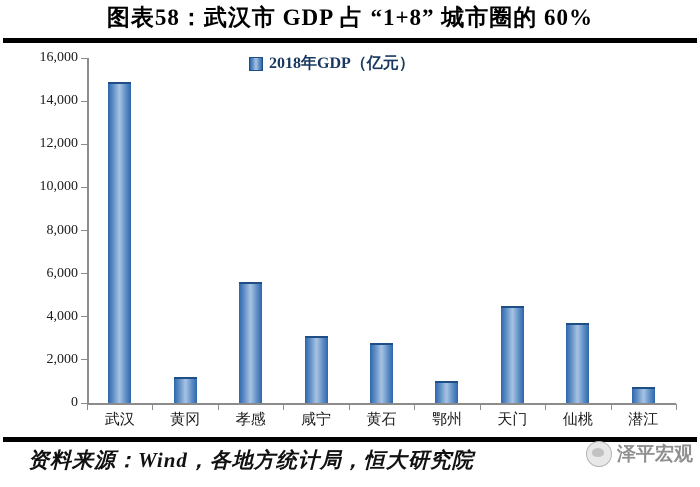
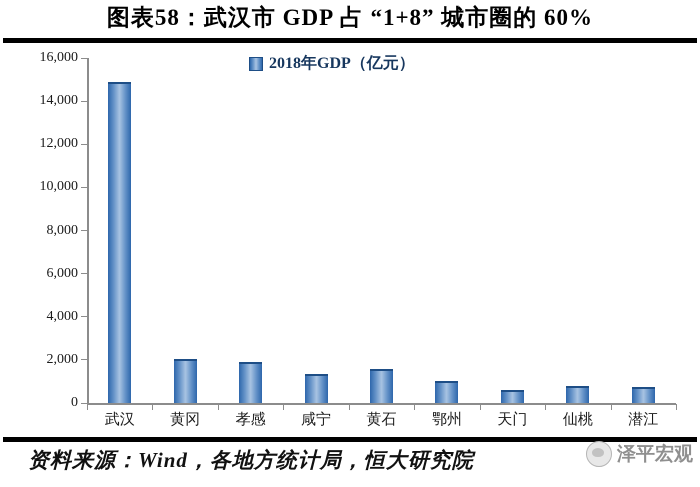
黄冈: 1200 -> 2000
孝感: 5600 -> 1900
咸宁: 3100 -> 1300
黄石: 2800 -> 1600
天门: 4500 -> 600
仙桃: 3700 -> 800
